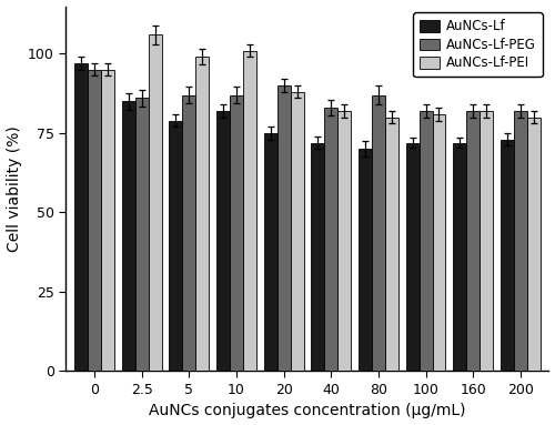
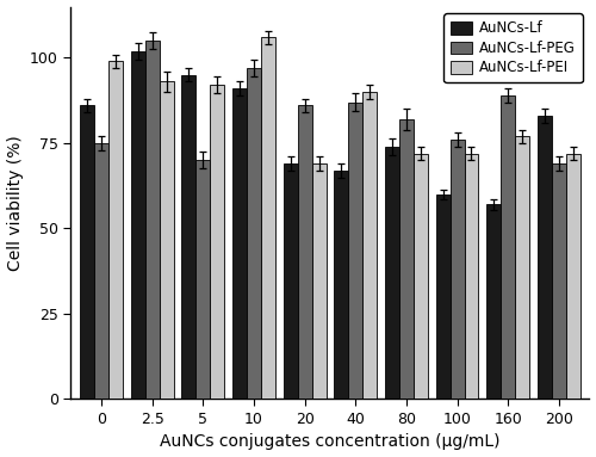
AuNCs-Lf/0: 97 -> 86
AuNCs-Lf-PEG/0: 95 -> 75
AuNCs-Lf-PEI/0: 95 -> 99
AuNCs-Lf/2.5: 85 -> 102
AuNCs-Lf-PEG/2.5: 86 -> 105
AuNCs-Lf-PEI/2.5: 106 -> 93
AuNCs-Lf/5: 79 -> 95
AuNCs-Lf-PEG/5: 87 -> 70
AuNCs-Lf-PEI/5: 99 -> 92
AuNCs-Lf/10: 82 -> 91
AuNCs-Lf-PEG/10: 87 -> 97
AuNCs-Lf-PEI/10: 101 -> 106
AuNCs-Lf/20: 75 -> 69
AuNCs-Lf-PEG/20: 90 -> 86
AuNCs-Lf-PEI/20: 88 -> 69
AuNCs-Lf/40: 72 -> 67
AuNCs-Lf-PEG/40: 83 -> 87
AuNCs-Lf-PEI/40: 82 -> 90
AuNCs-Lf/80: 70 -> 74
AuNCs-Lf-PEG/80: 87 -> 82
AuNCs-Lf-PEI/80: 80 -> 72
AuNCs-Lf/100: 72 -> 60
AuNCs-Lf-PEG/100: 82 -> 76
AuNCs-Lf-PEI/100: 81 -> 72
AuNCs-Lf/160: 72 -> 57
AuNCs-Lf-PEG/160: 82 -> 89
AuNCs-Lf-PEI/160: 82 -> 77
AuNCs-Lf/200: 73 -> 83
AuNCs-Lf-PEG/200: 82 -> 69
AuNCs-Lf-PEI/200: 80 -> 72
